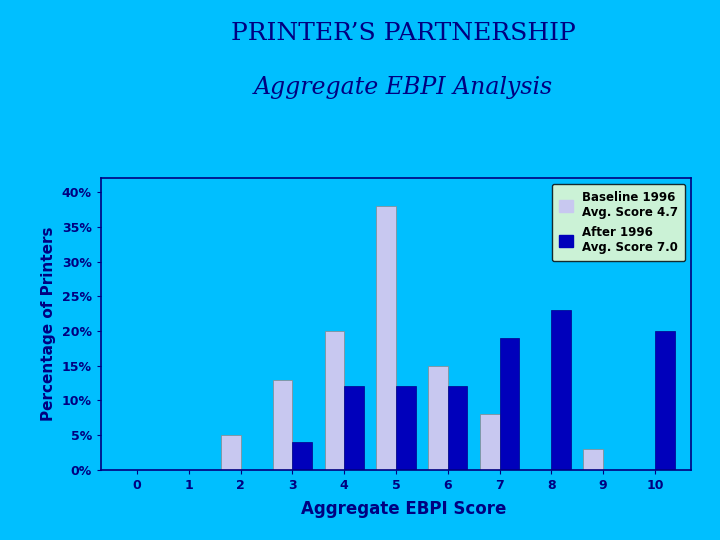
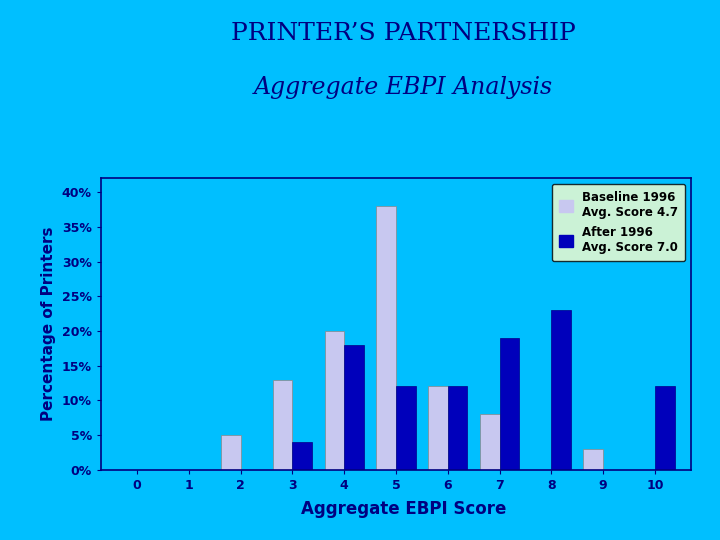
After 1996 Avg. Score 7.0/4: 12% -> 18%
Baseline 1996 Avg. Score 4.7/6: 15% -> 12%
After 1996 Avg. Score 7.0/10: 20% -> 12%
